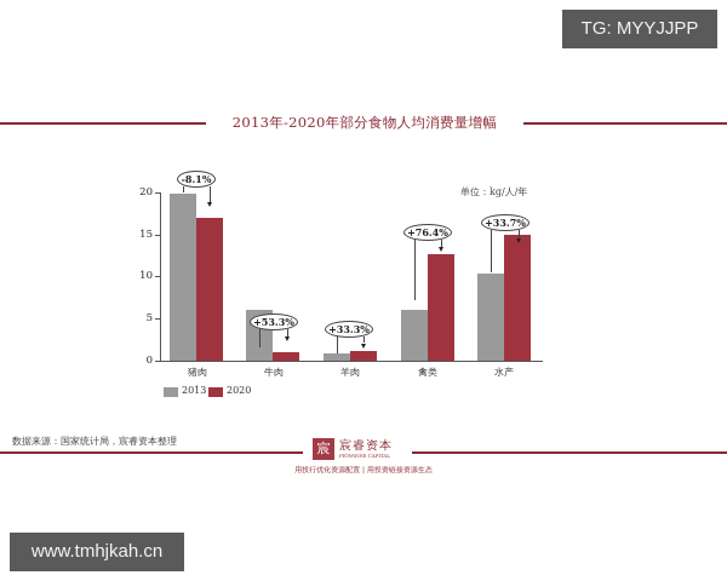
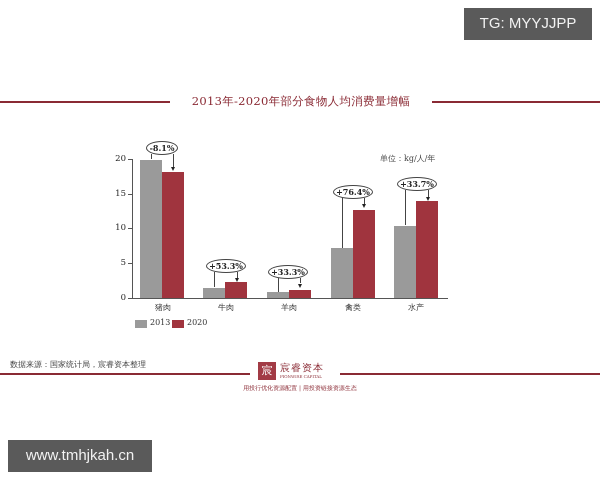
2020/猪肉: 17 -> 18
2013/牛肉: 6 -> 2
2020/牛肉: 1 -> 2
2013/禽类: 6 -> 7
2020/水产: 15 -> 14
